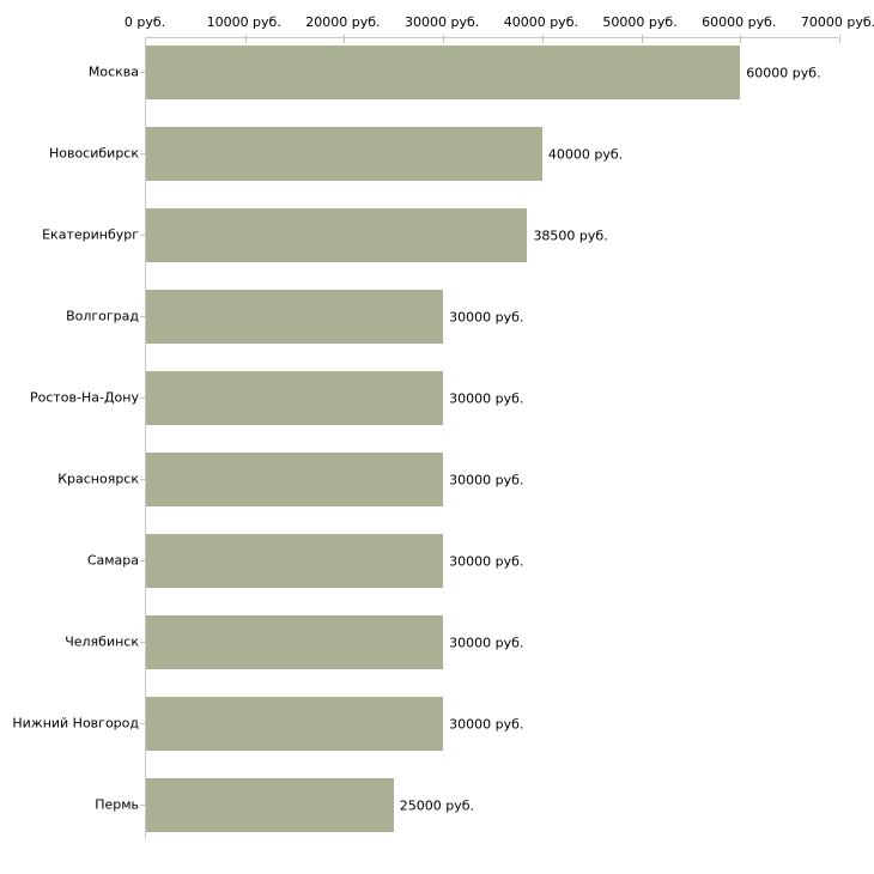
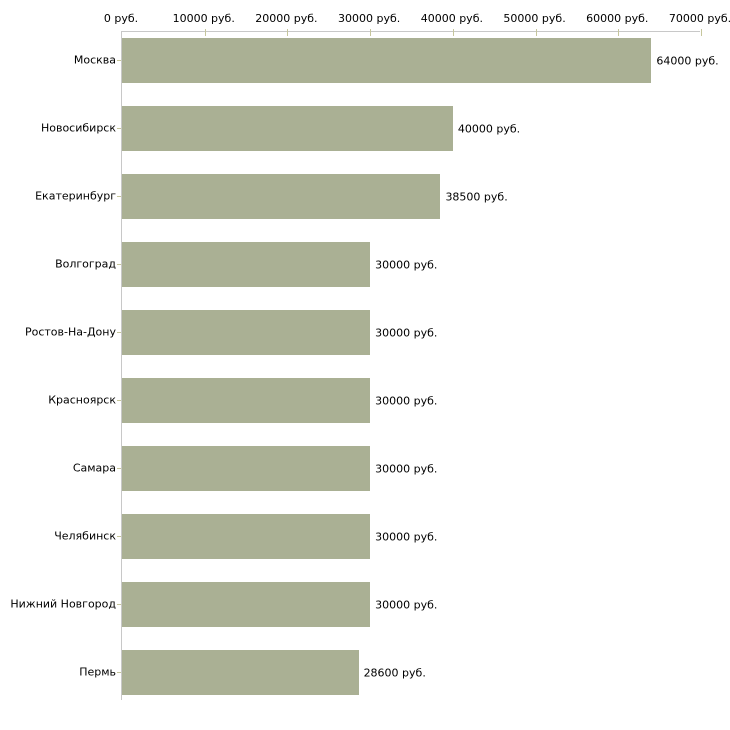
Москва: 60000 -> 64000
Пермь: 25000 -> 28600
